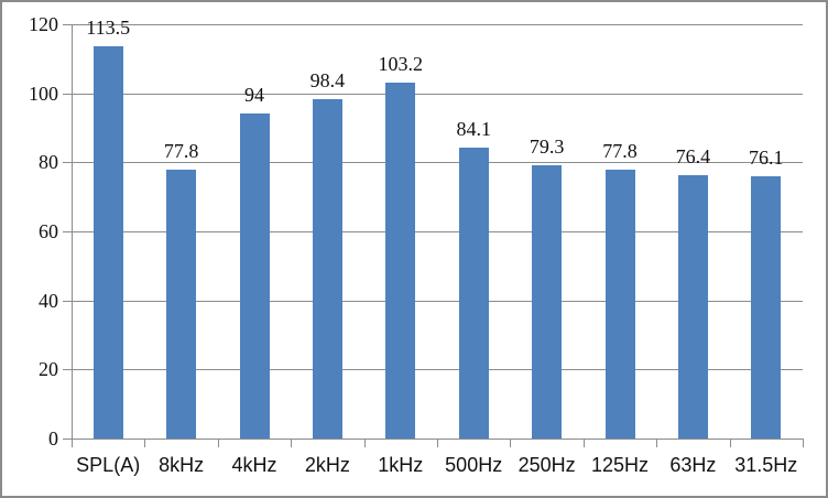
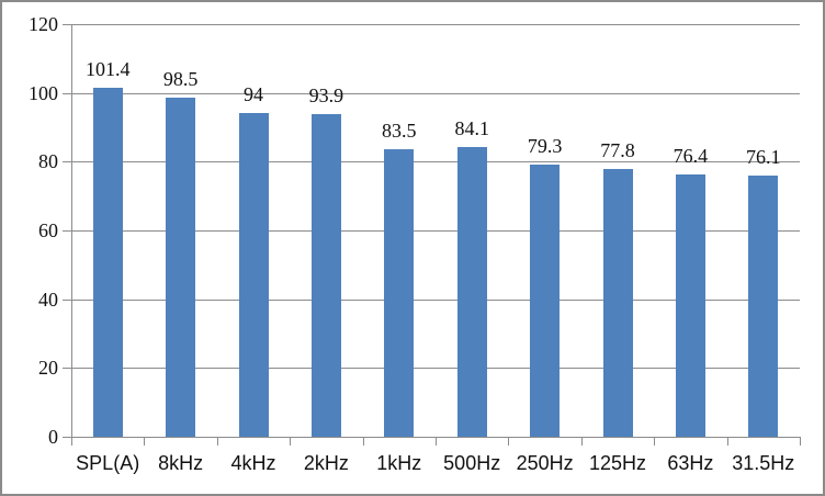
SPL(A): 113.5 -> 101.4
8kHz: 77.8 -> 98.5
2kHz: 98.4 -> 93.9
1kHz: 103.2 -> 83.5
